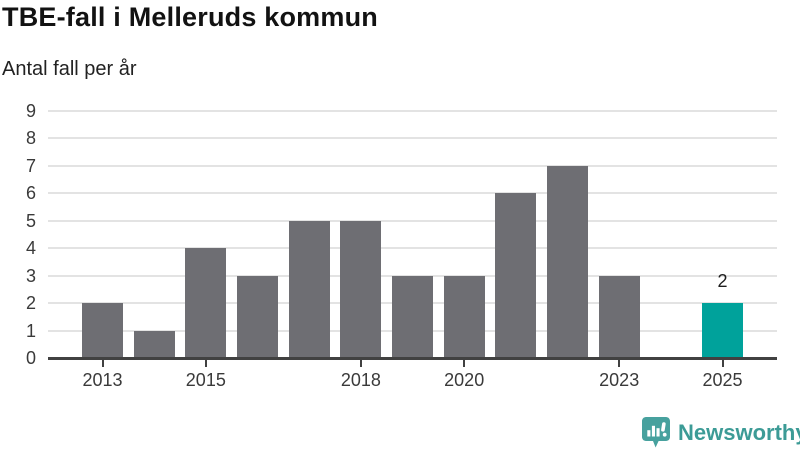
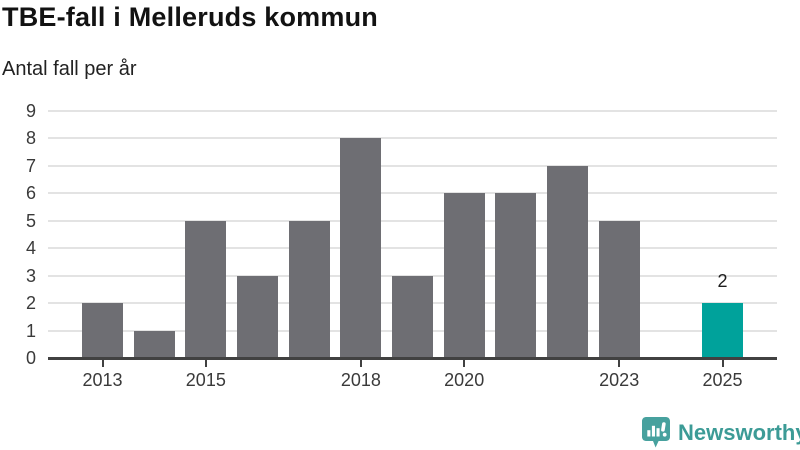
2015: 4 -> 5
2018: 5 -> 8
2020: 3 -> 6
2023: 3 -> 5
